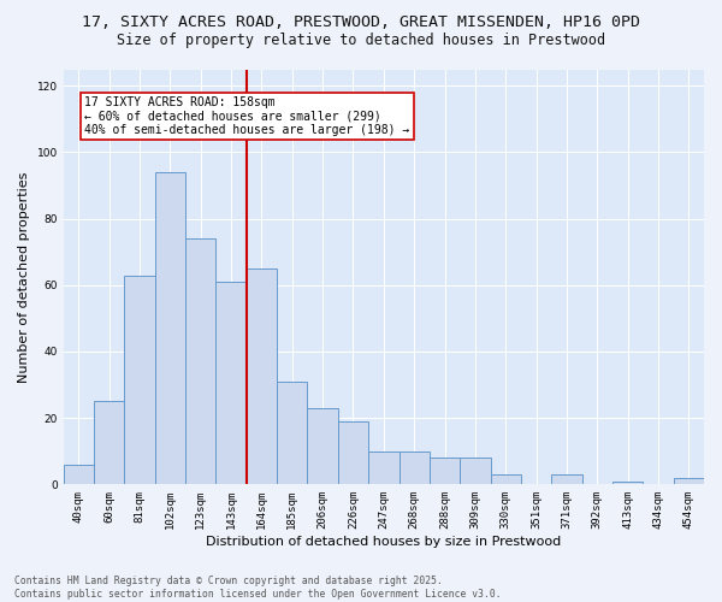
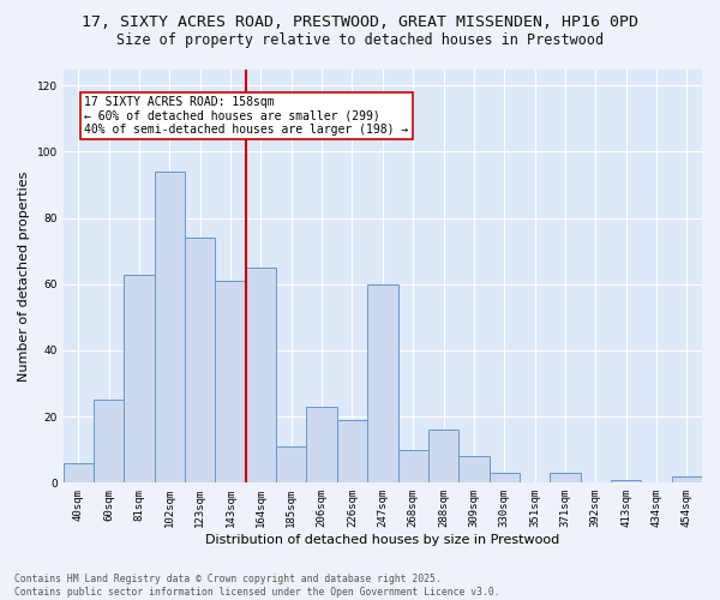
185sqm: 31 -> 11
247sqm: 10 -> 60
288sqm: 8 -> 16
